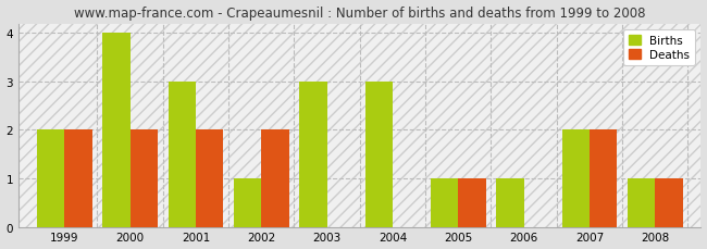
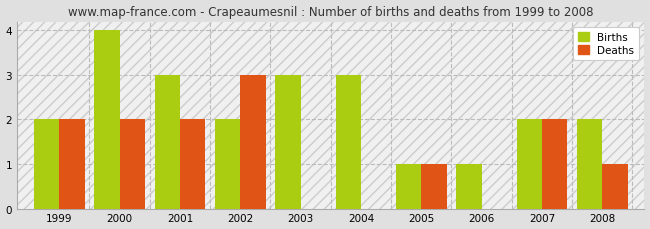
Births/2002: 1 -> 2
Deaths/2002: 2 -> 3
Births/2008: 1 -> 2
